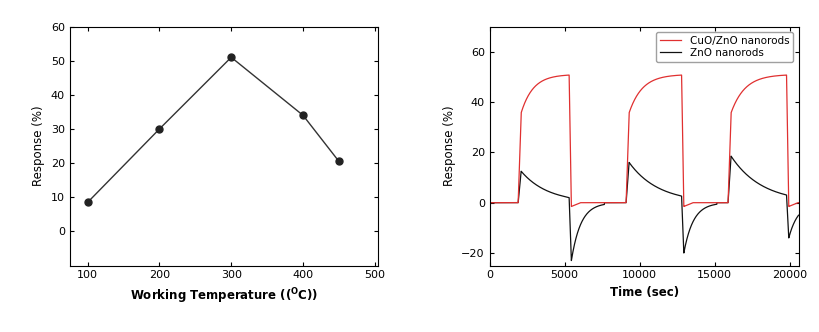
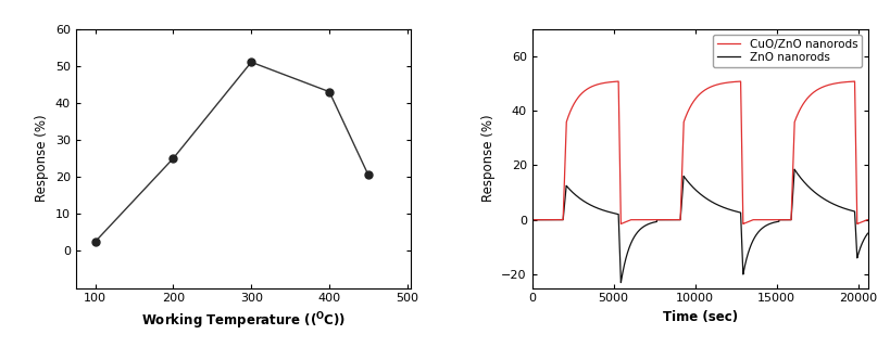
100: 8.5 -> 2.5
200: 30.0 -> 25.0
400: 34.0 -> 43.0
